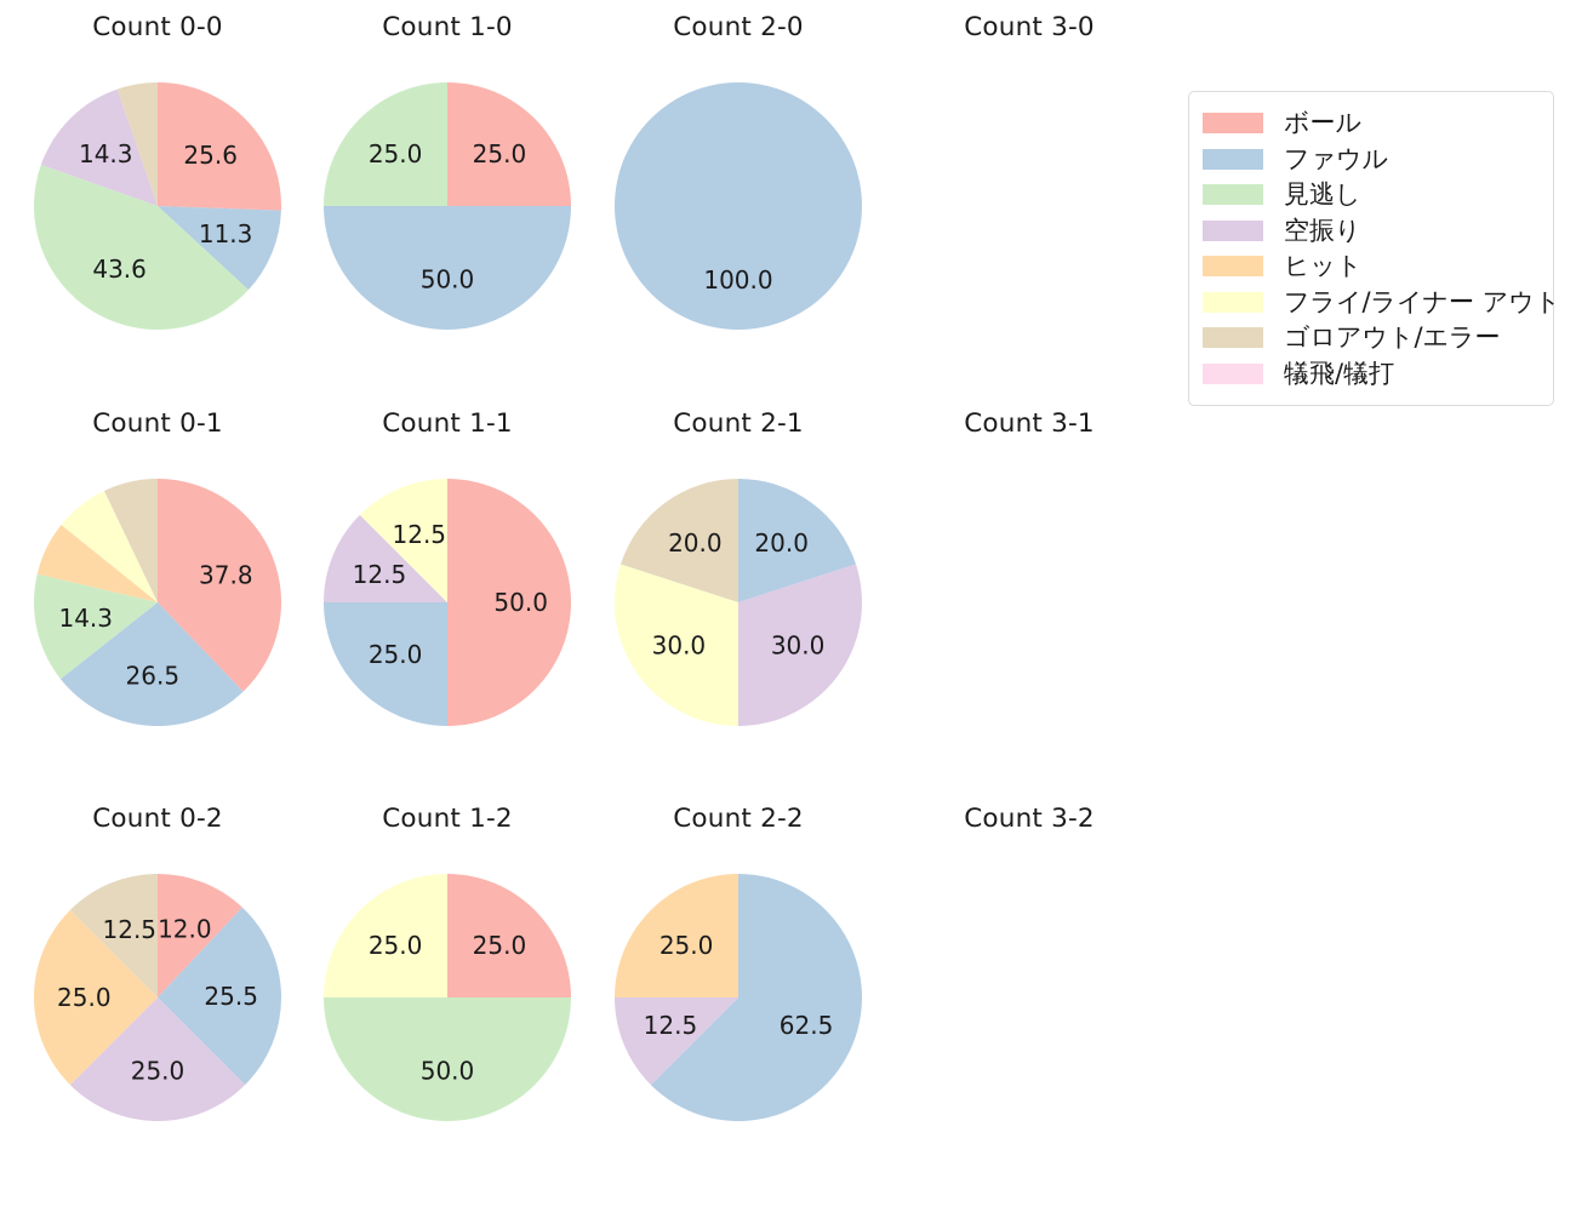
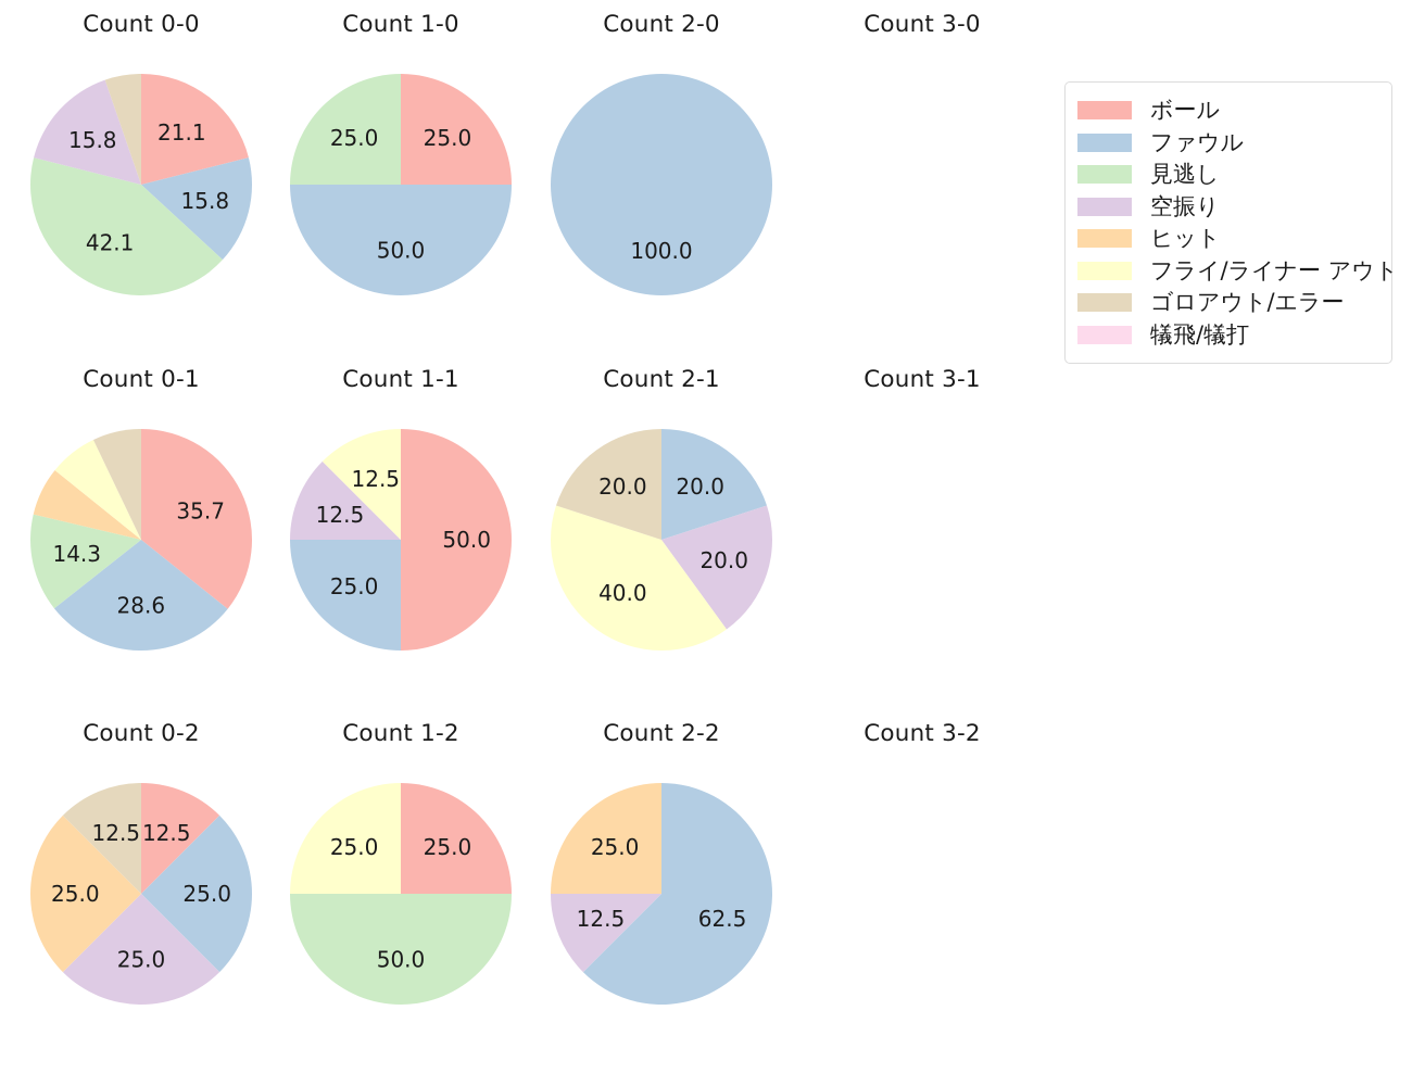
Count 0-0/ボール: 25.6 -> 21.1
Count 0-0/ファウル: 11.3 -> 15.8
Count 0-0/見逃し: 43.6 -> 42.1
Count 0-0/空振り: 14.3 -> 15.8
Count 0-1/ボール: 37.8 -> 35.7
Count 0-1/ファウル: 26.5 -> 28.6
Count 2-1/空振り: 30.0 -> 20.0
Count 2-1/フライ/ライナー アウト: 30.0 -> 40.0
Count 0-2/ボール: 12.0 -> 12.5
Count 0-2/ファウル: 25.5 -> 25.0
